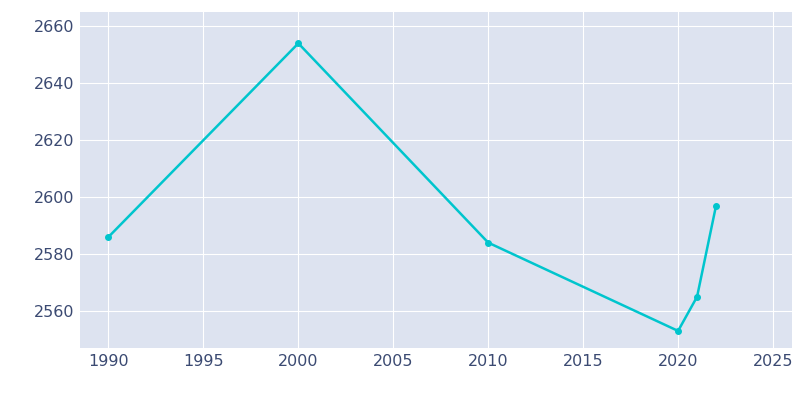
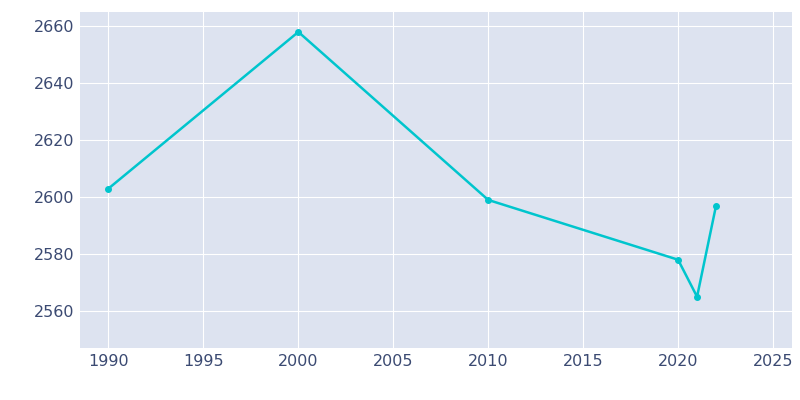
1990: 2586 -> 2603
2000: 2654 -> 2658
2010: 2584 -> 2599
2020: 2553 -> 2578
